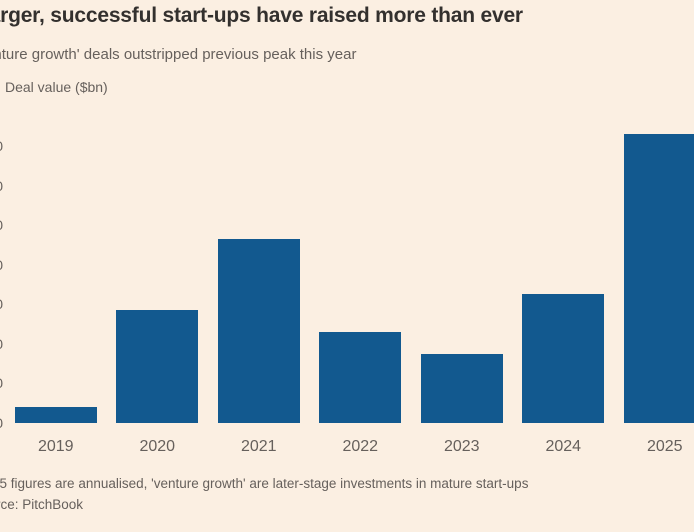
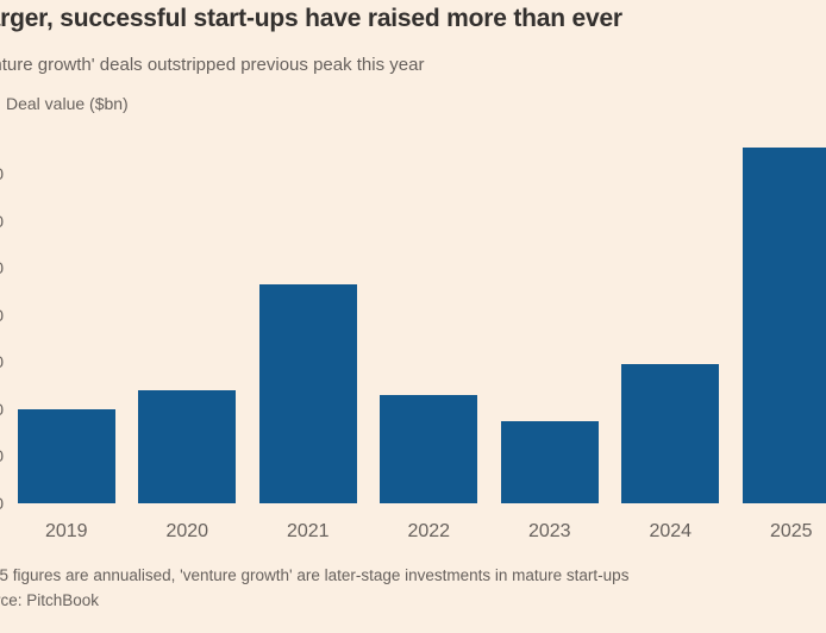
2019: 8 -> 40
2020: 57 -> 48
2024: 65 -> 59
2025: 146 -> 151
